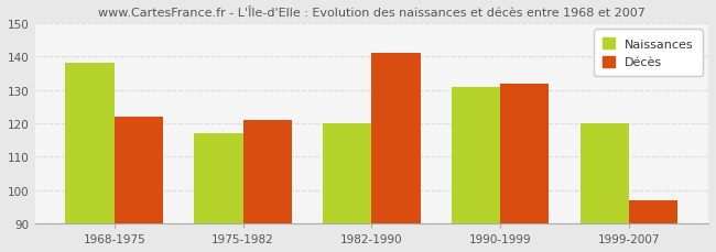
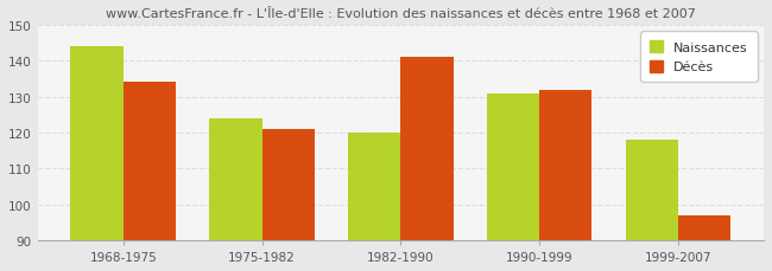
Naissances/1968-1975: 138 -> 144
Décès/1968-1975: 122 -> 134
Naissances/1975-1982: 117 -> 124
Naissances/1999-2007: 120 -> 118
